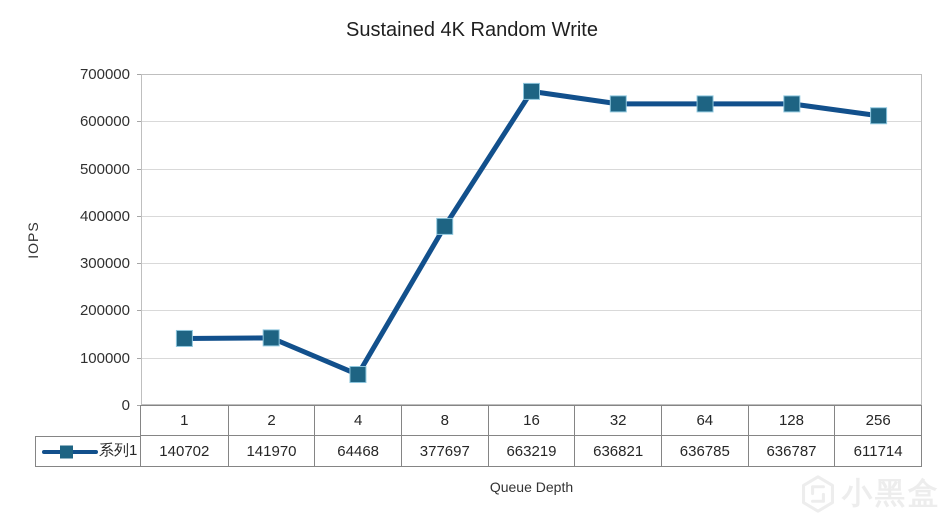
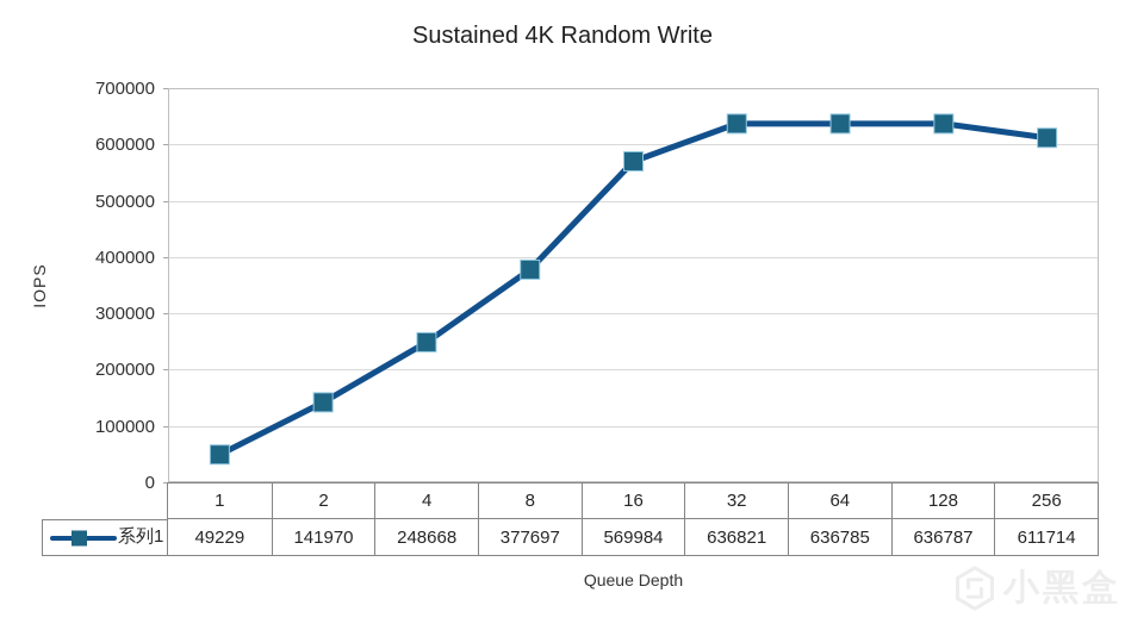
1: 140702 -> 49229
4: 64468 -> 248668
16: 663219 -> 569984
